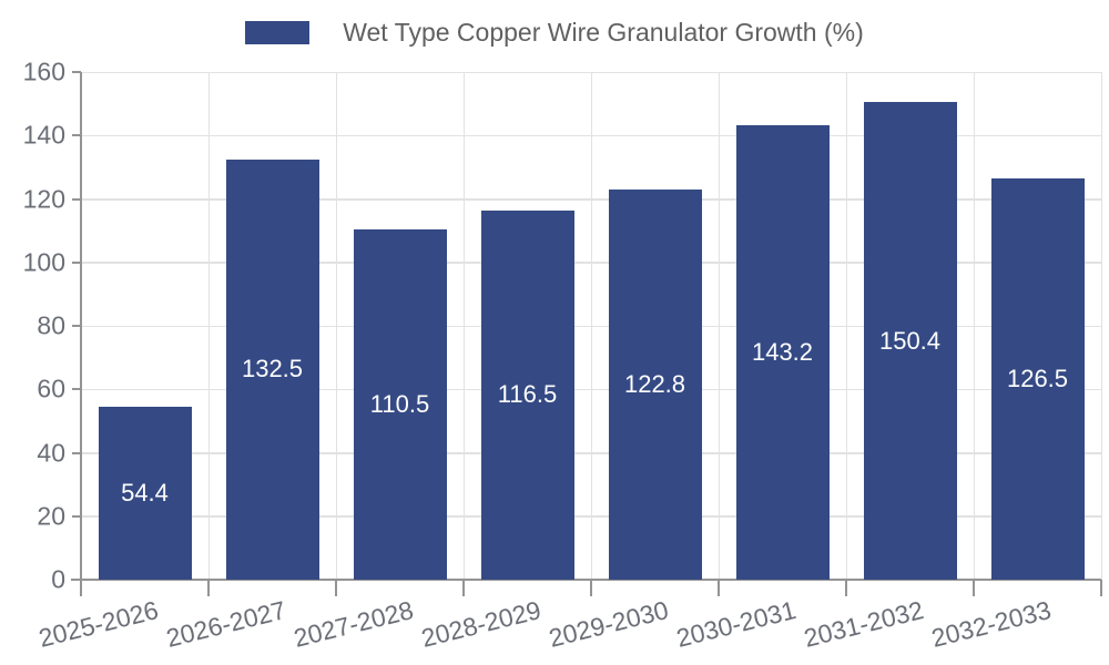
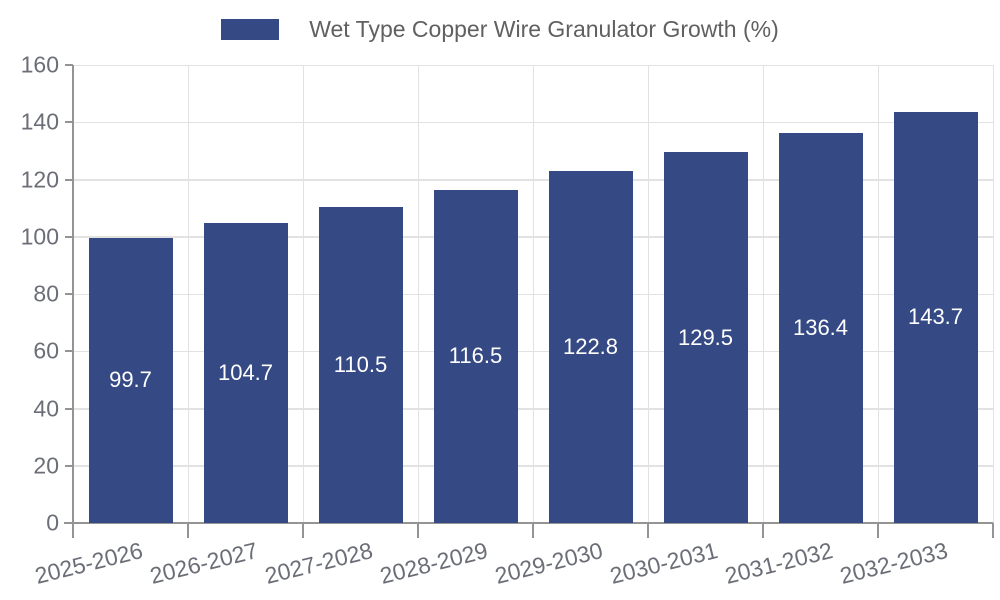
2025-2026: 54.4 -> 99.7
2026-2027: 132.5 -> 104.7
2030-2031: 143.2 -> 129.5
2031-2032: 150.4 -> 136.4
2032-2033: 126.5 -> 143.7
